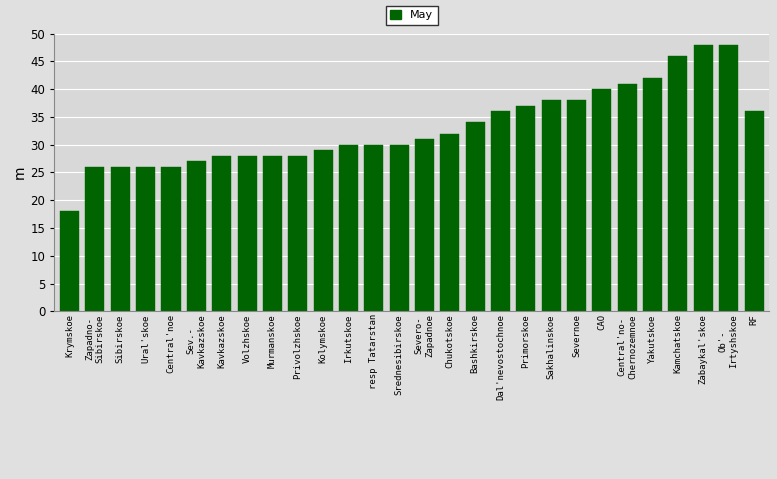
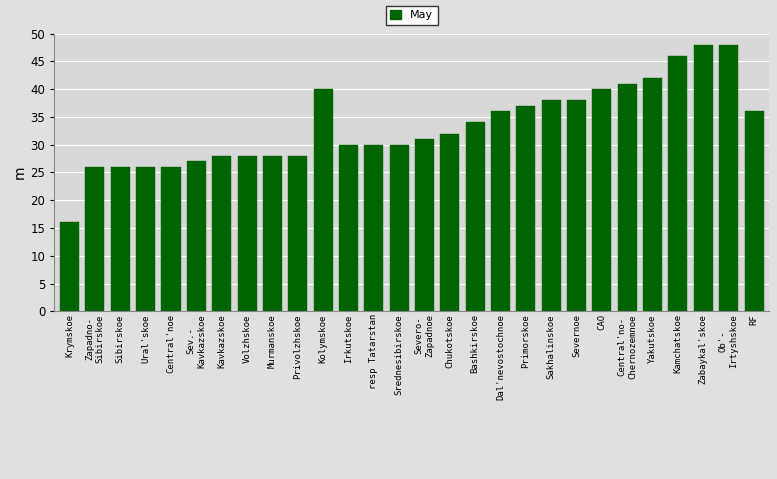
Krymskoe: 18 -> 16
Kolymskoe: 29 -> 40
